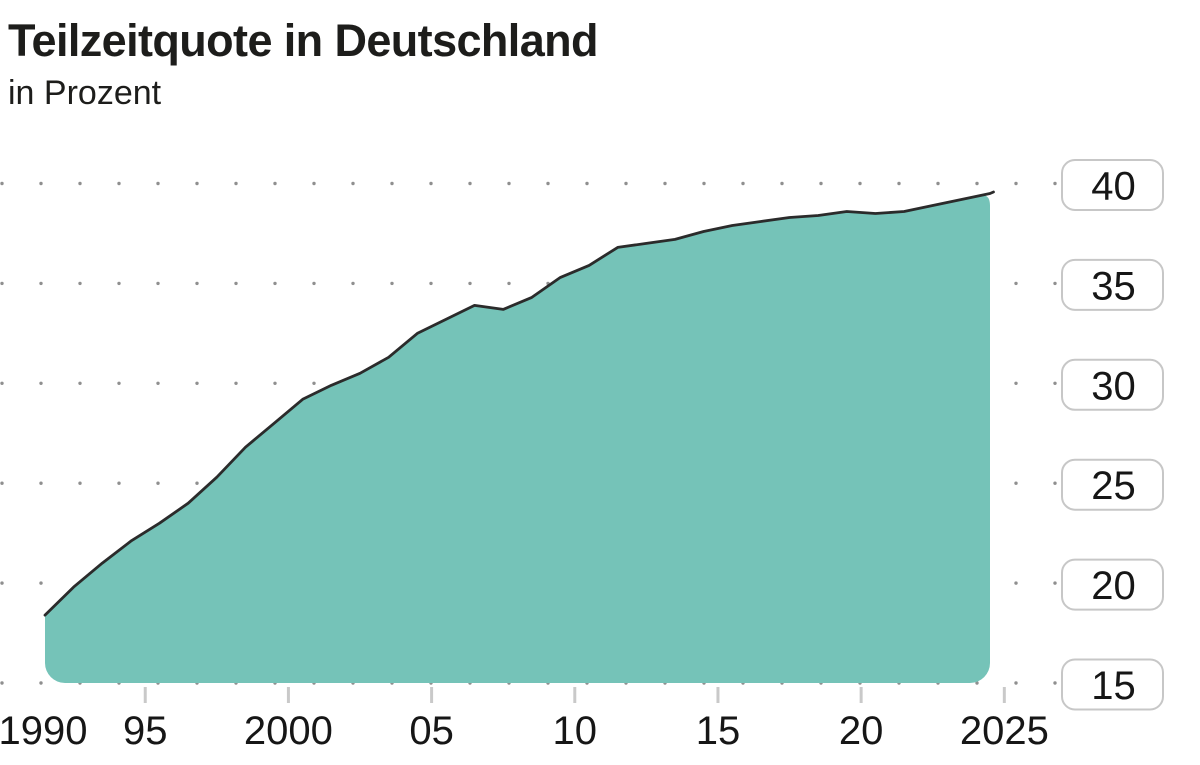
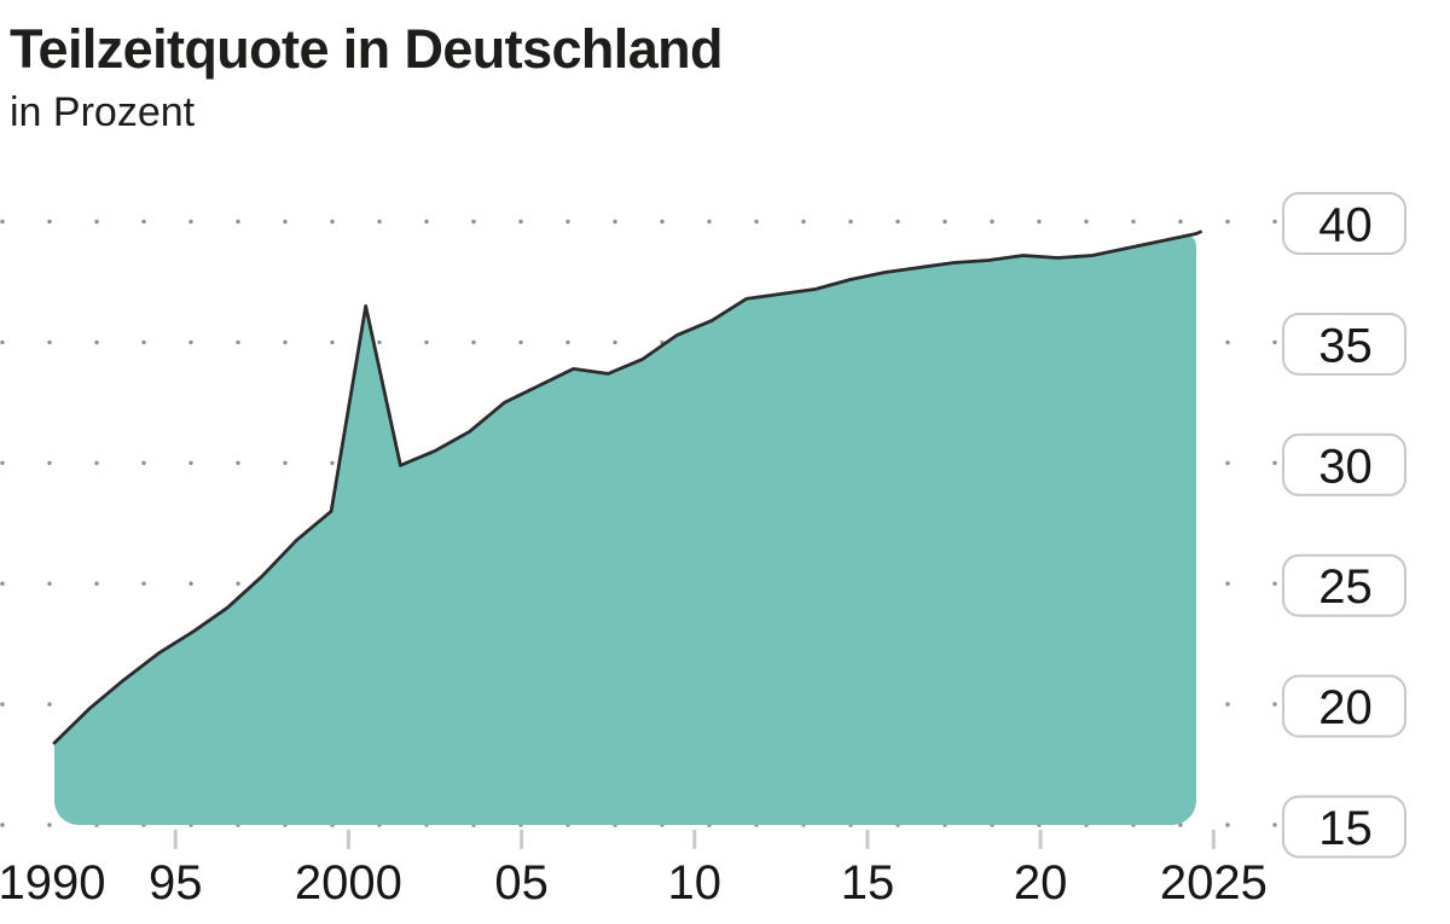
2000: 29.2 -> 36.5
